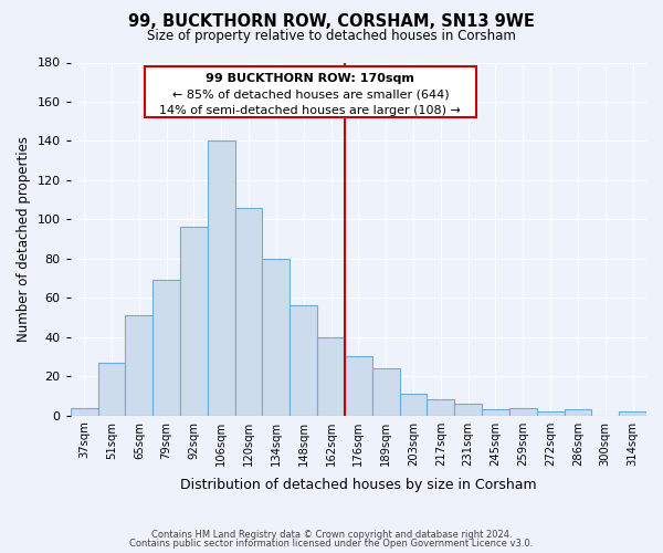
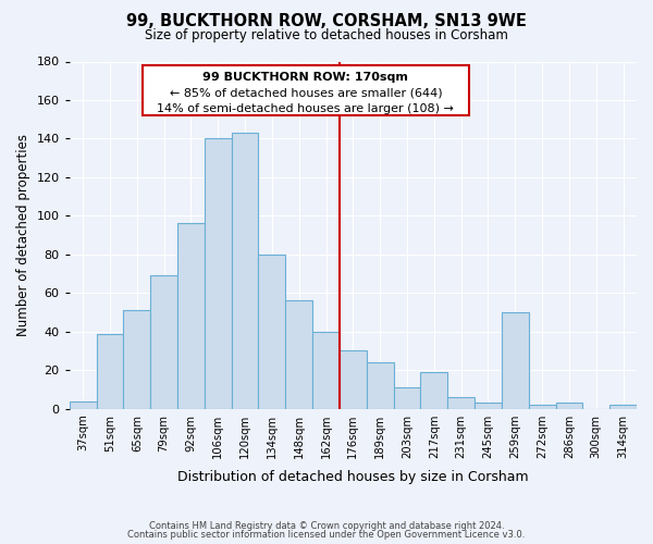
51sqm: 27 -> 39
120sqm: 106 -> 143
217sqm: 8 -> 19
259sqm: 4 -> 50
